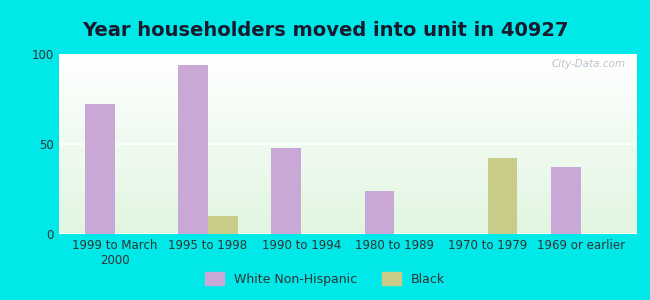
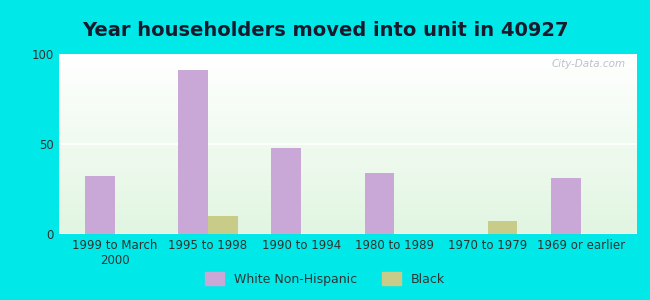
White Non-Hispanic/1999 to March 2000: 72 -> 32
White Non-Hispanic/1995 to 1998: 94 -> 91
White Non-Hispanic/1980 to 1989: 24 -> 34
Black/1970 to 1979: 42 -> 7
White Non-Hispanic/1969 or earlier: 37 -> 31
